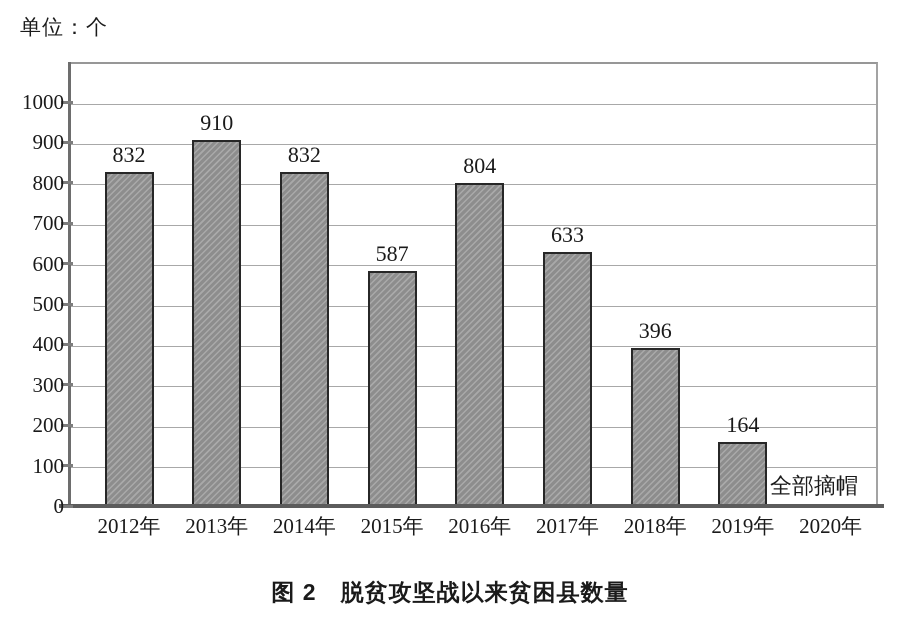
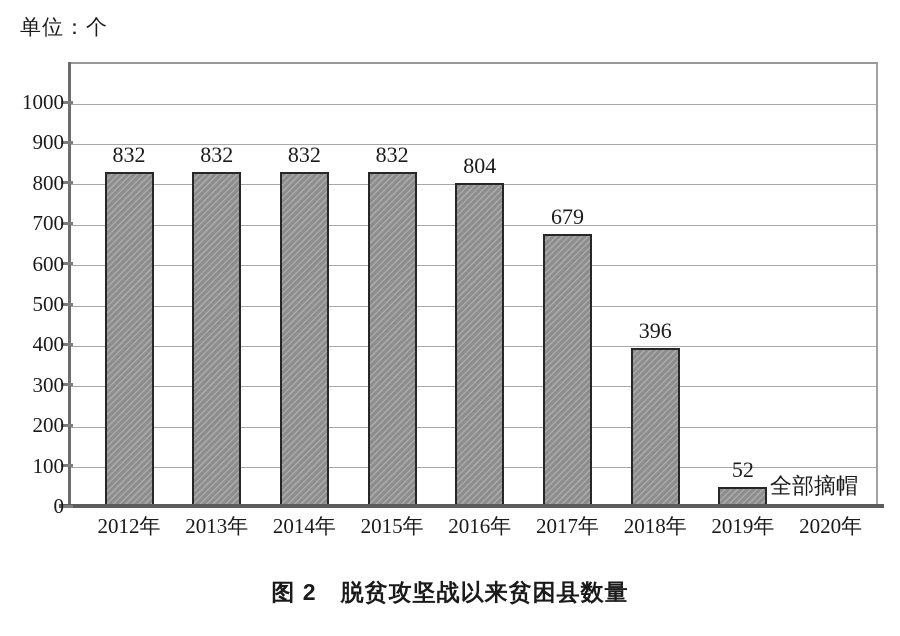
2013年: 910 -> 832
2015年: 587 -> 832
2017年: 633 -> 679
2019年: 164 -> 52
